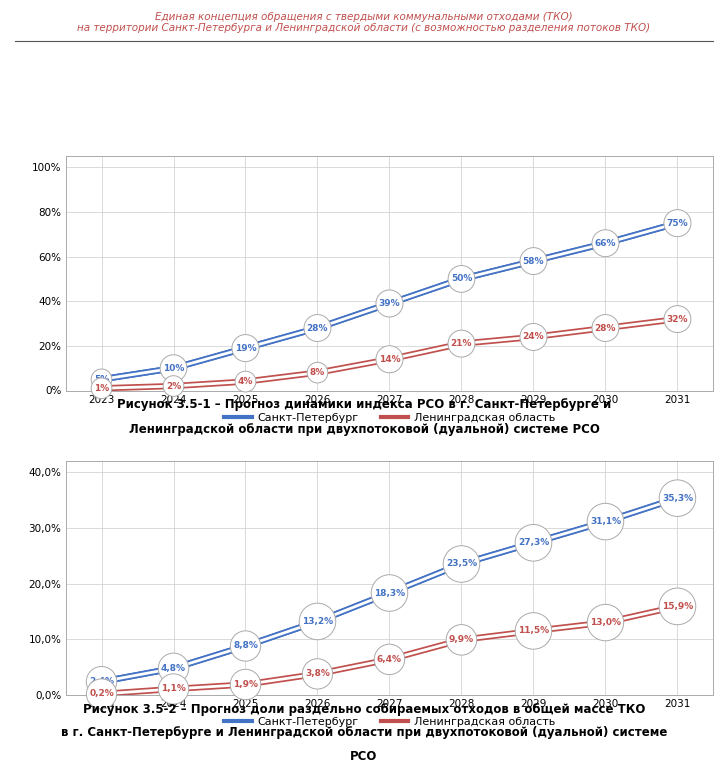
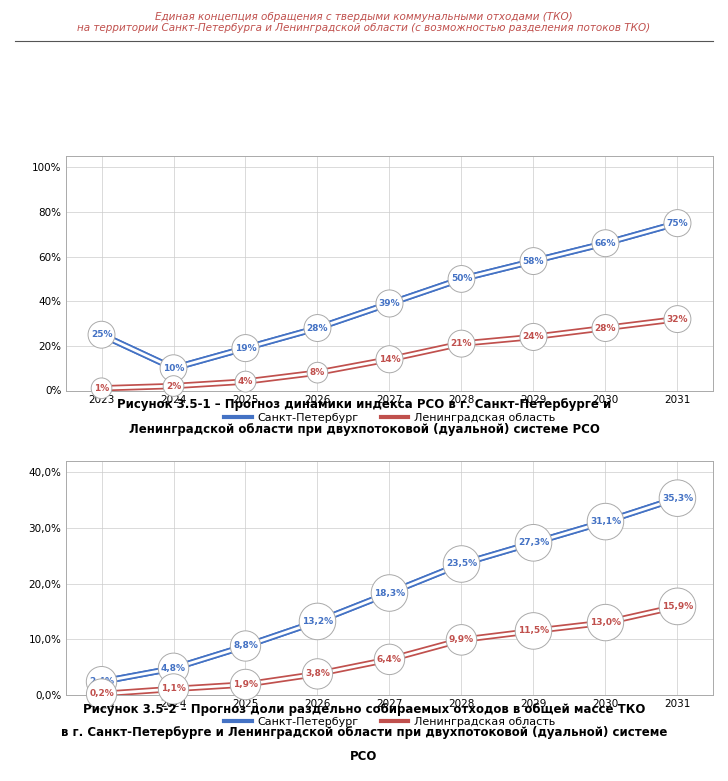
Санкт-Петербург/2023: 5% -> 25%
